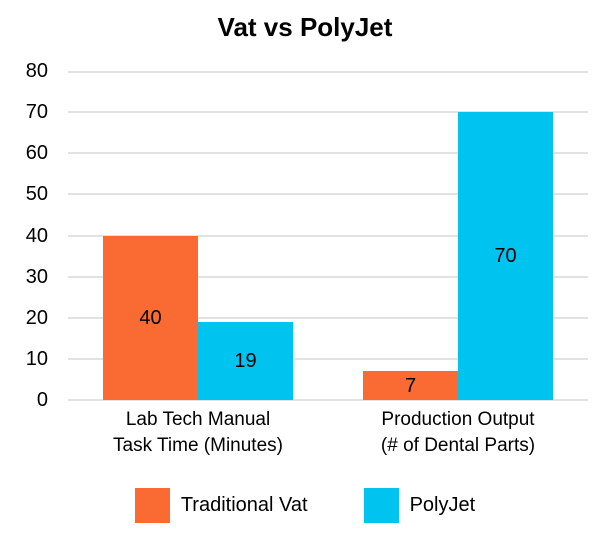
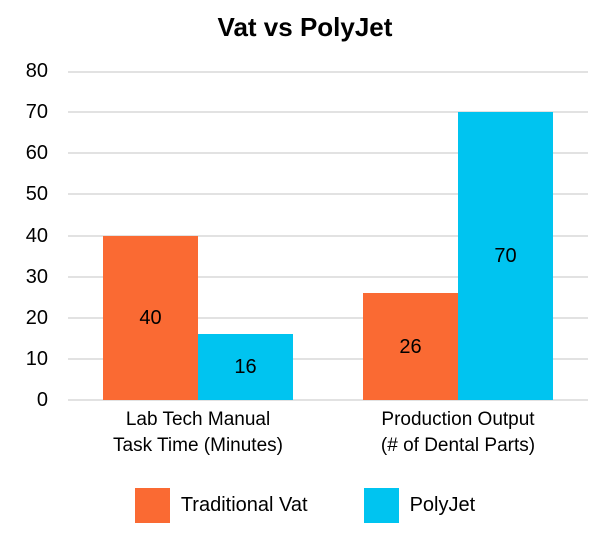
PolyJet/Lab Tech Manual Task Time (Minutes): 19 -> 16
Traditional Vat/Production Output (# of Dental Parts): 7 -> 26
